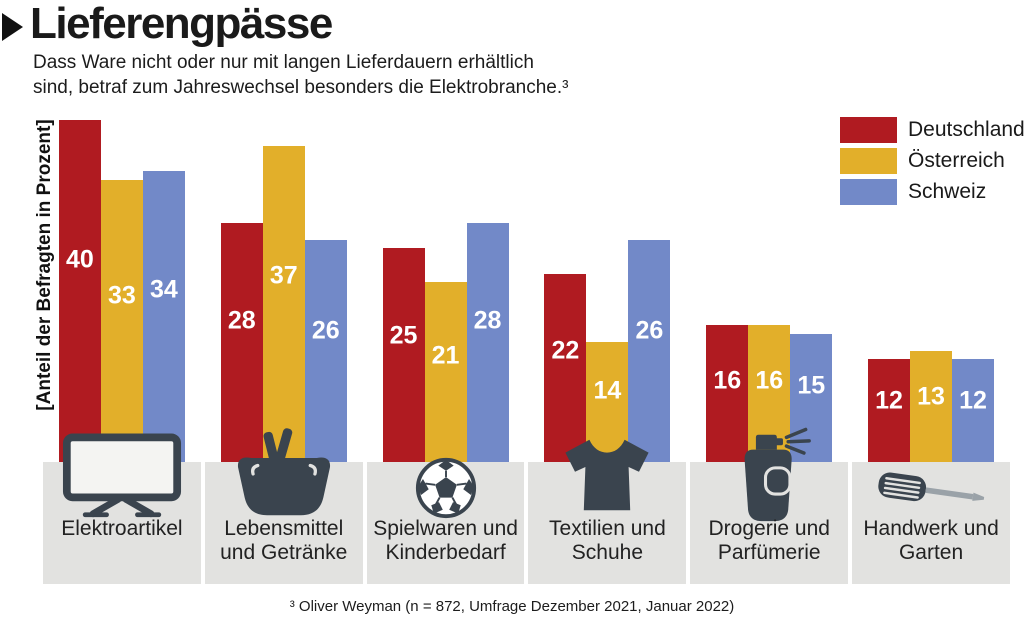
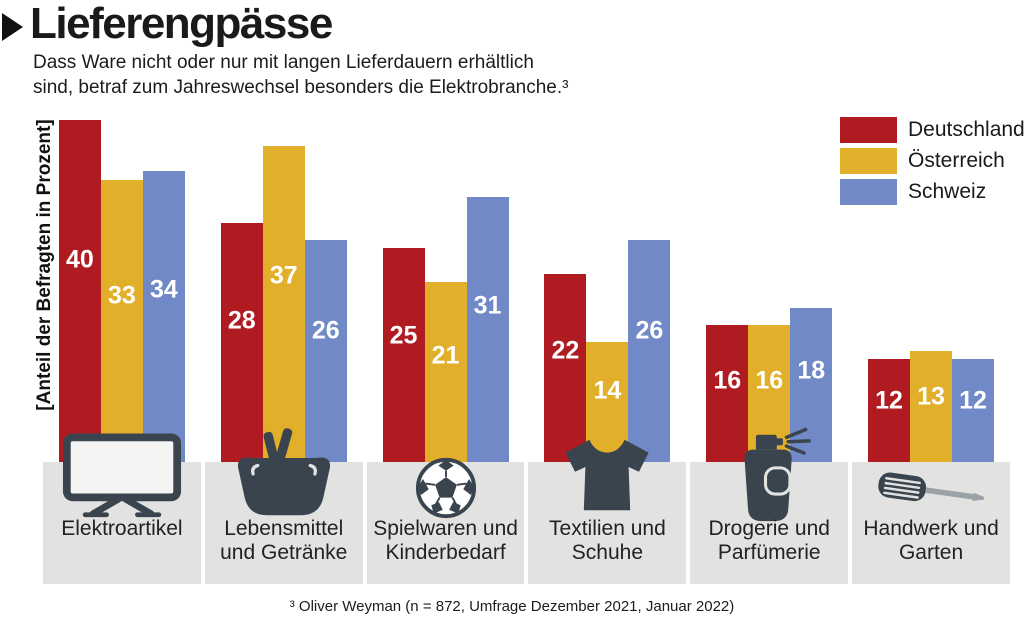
Schweiz/Spielwaren und Kinderbedarf: 28 -> 31
Schweiz/Drogerie und Parfümerie: 15 -> 18
